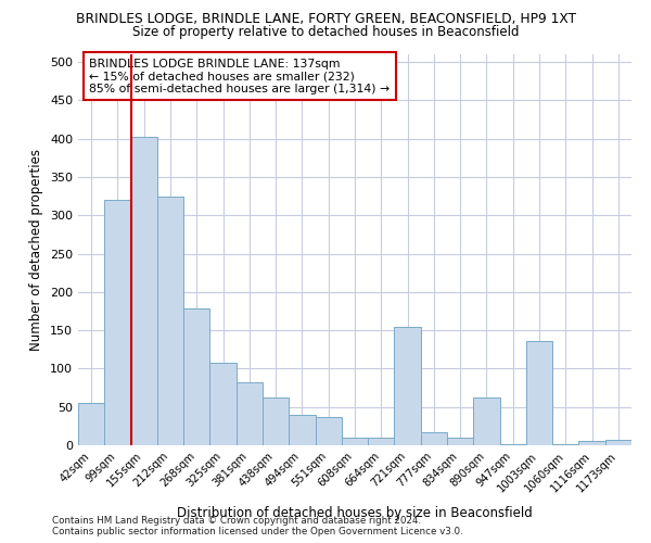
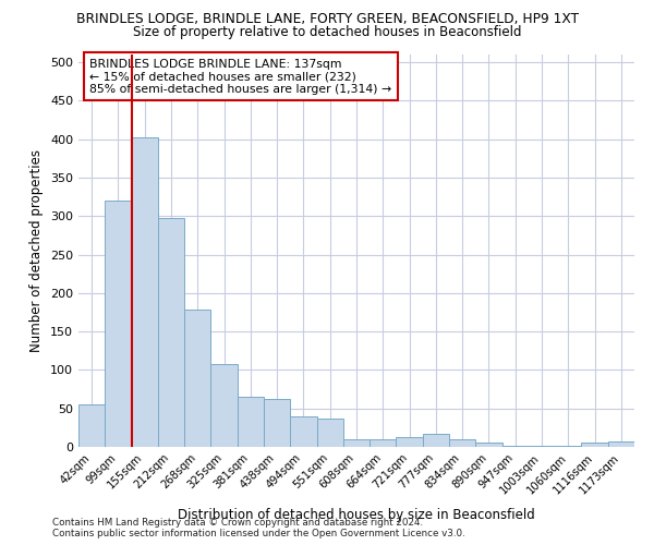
212sqm: 324 -> 297
381sqm: 82 -> 65
721sqm: 154 -> 13
890sqm: 62 -> 5
1003sqm: 136 -> 1
